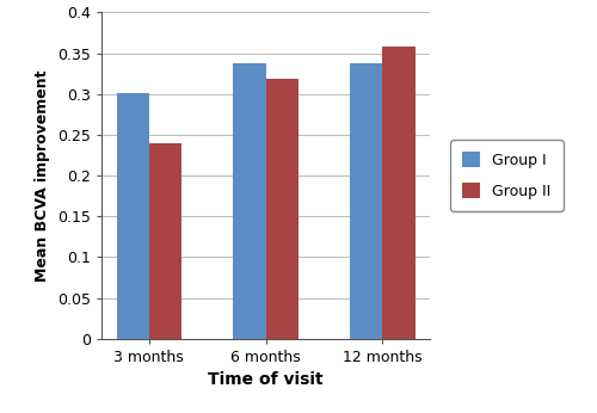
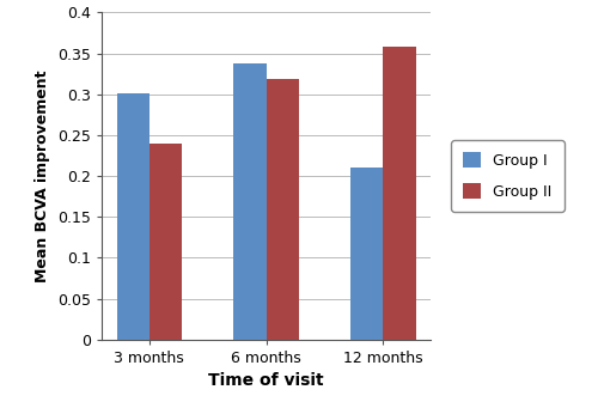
Group I/12 months: 0.338 -> 0.210
